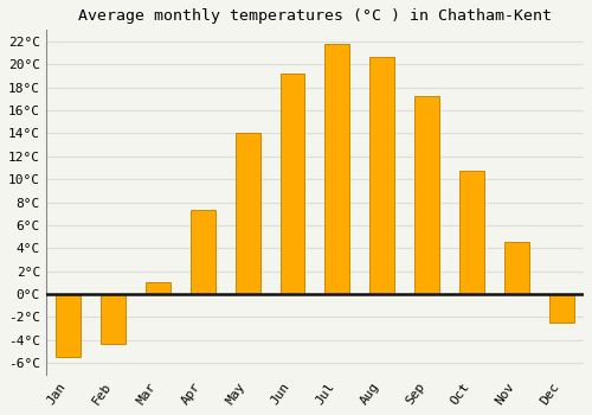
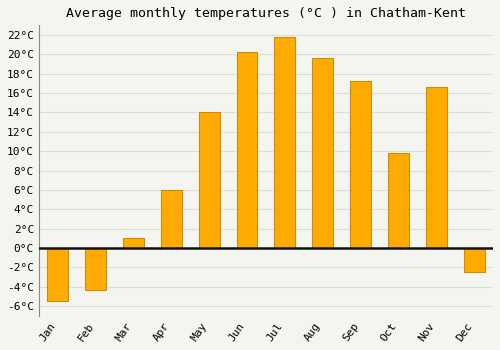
Apr: 7.3°C -> 6.0°C
Jun: 19.2°C -> 20.2°C
Aug: 20.7°C -> 19.6°C
Oct: 10.7°C -> 9.8°C
Nov: 4.6°C -> 16.6°C
